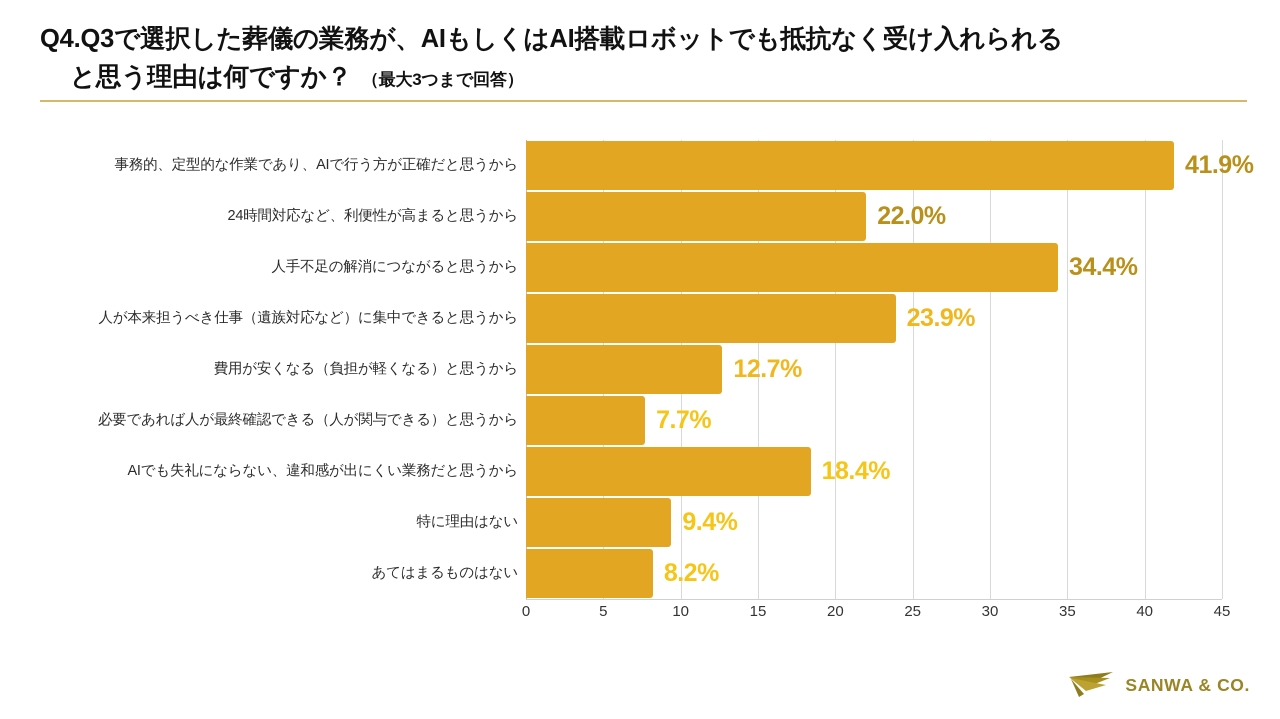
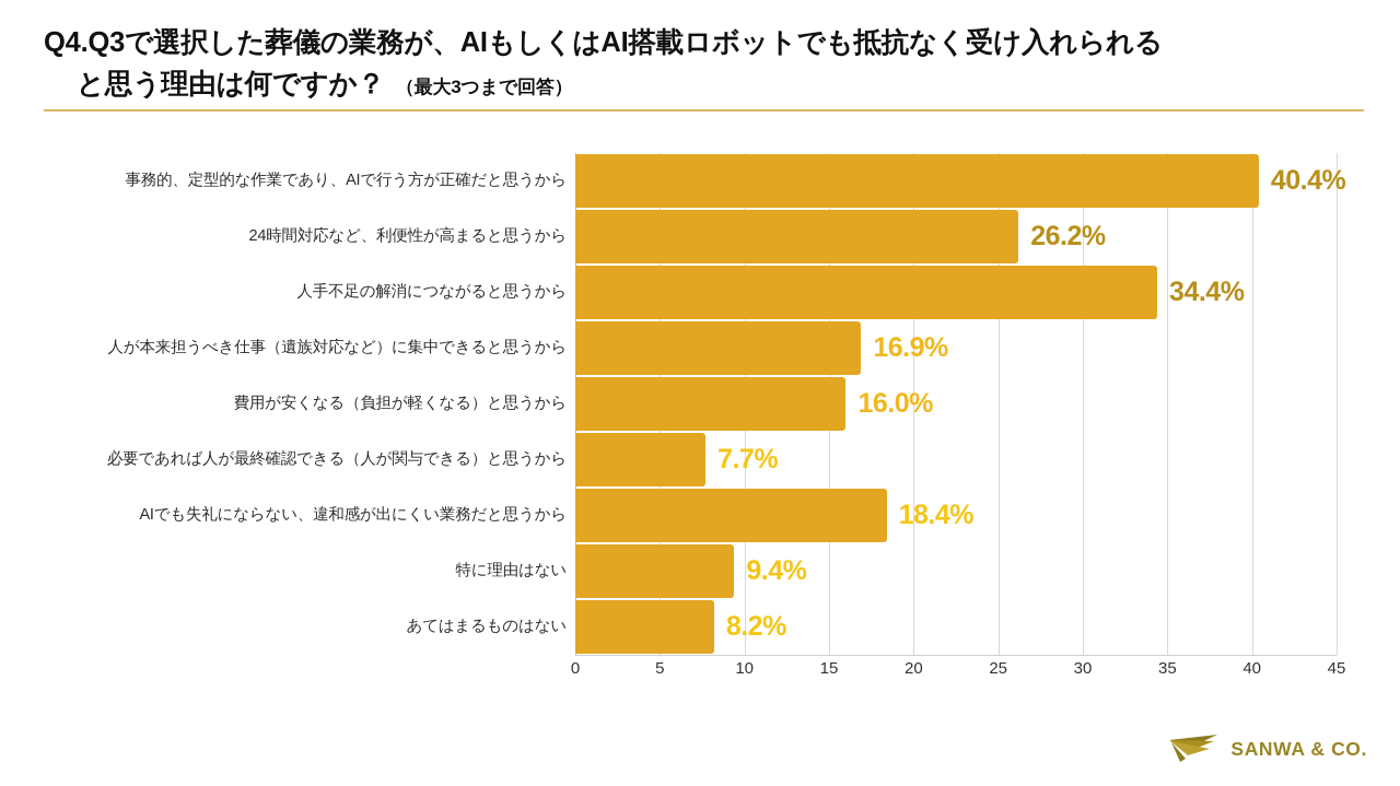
事務的、定型的な作業であり、AIで行う方が正確だと思うから: 41.9% -> 40.4%
24時間対応など、利便性が高まると思うから: 22.0% -> 26.2%
人が本来担うべき仕事（遺族対応など）に集中できると思うから: 23.9% -> 16.9%
費用が安くなる（負担が軽くなる）と思うから: 12.7% -> 16.0%
